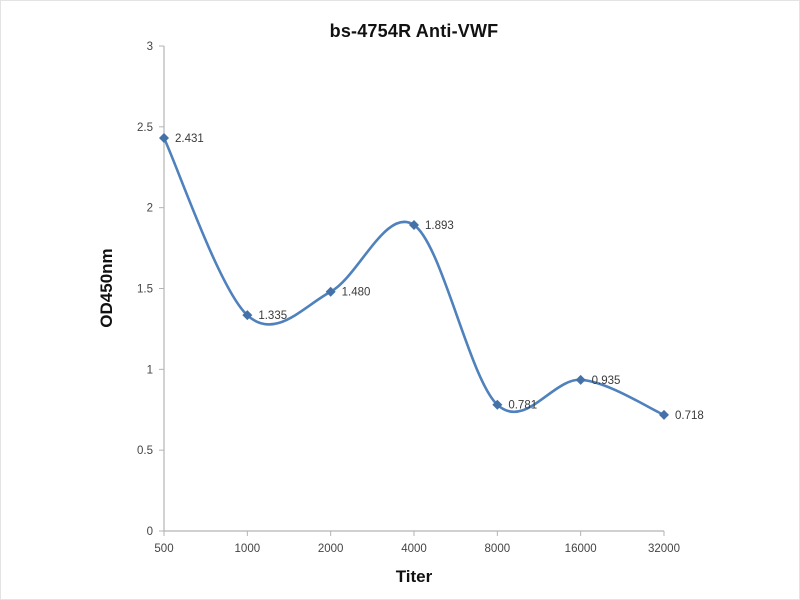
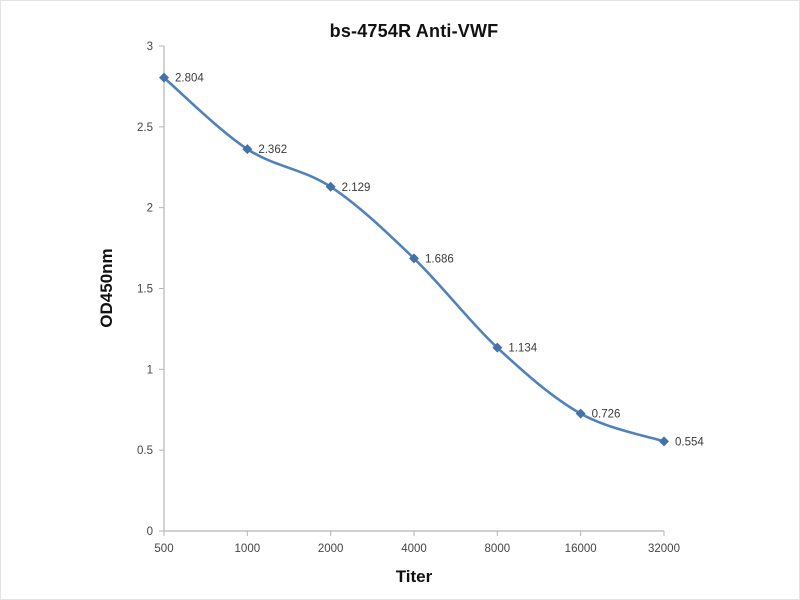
500: 2.431 -> 2.804
1000: 1.335 -> 2.362
2000: 1.480 -> 2.129
4000: 1.893 -> 1.686
8000: 0.781 -> 1.134
16000: 0.935 -> 0.726
32000: 0.718 -> 0.554
